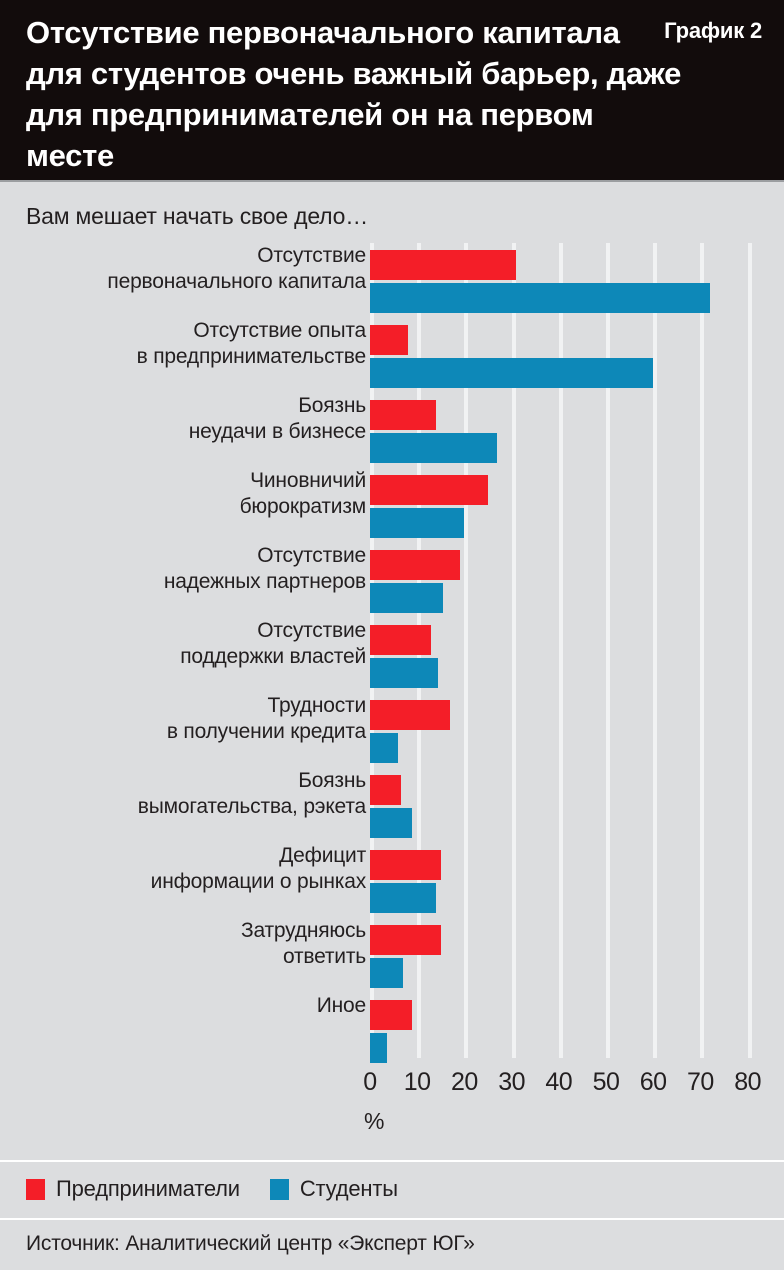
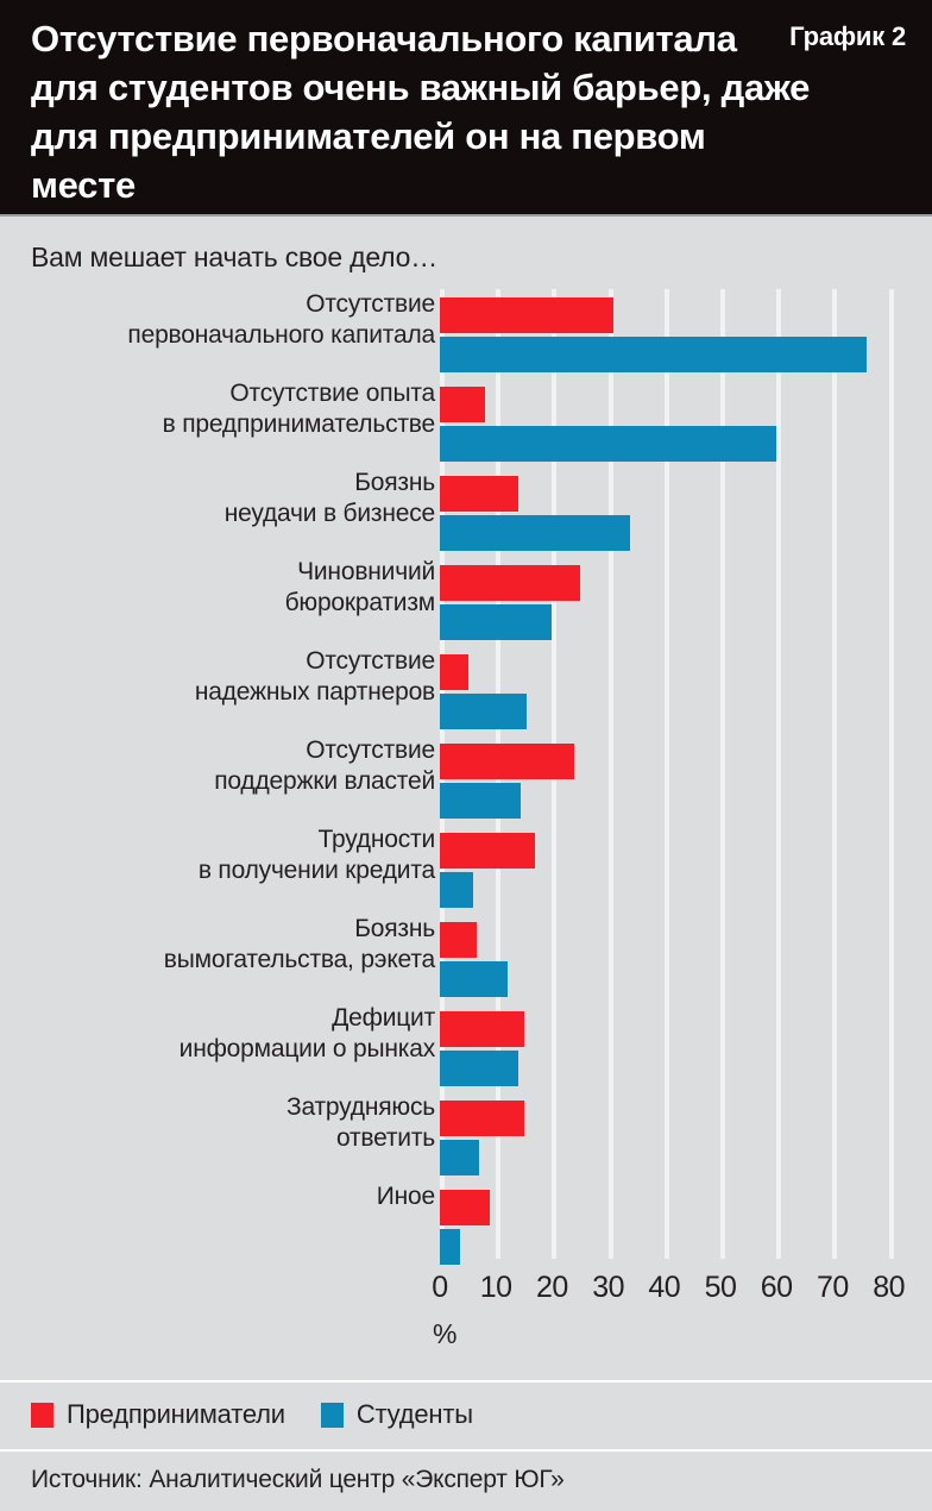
Студенты/Отсутствие первоначального капитала: 72 -> 76
Студенты/Боязнь неудачи в бизнесе: 27 -> 34
Предприниматели/Отсутствие надежных партнеров: 19 -> 5
Предприниматели/Отсутствие поддержки властей: 13 -> 24
Студенты/Боязнь вымогательства, рэкета: 9 -> 12
